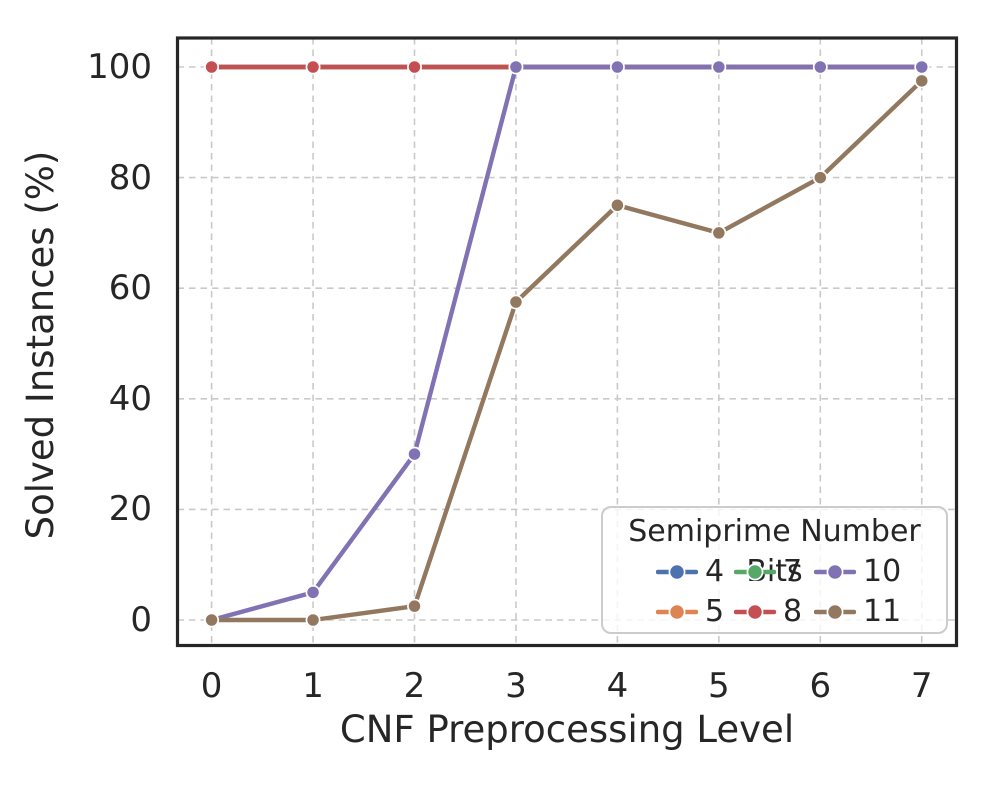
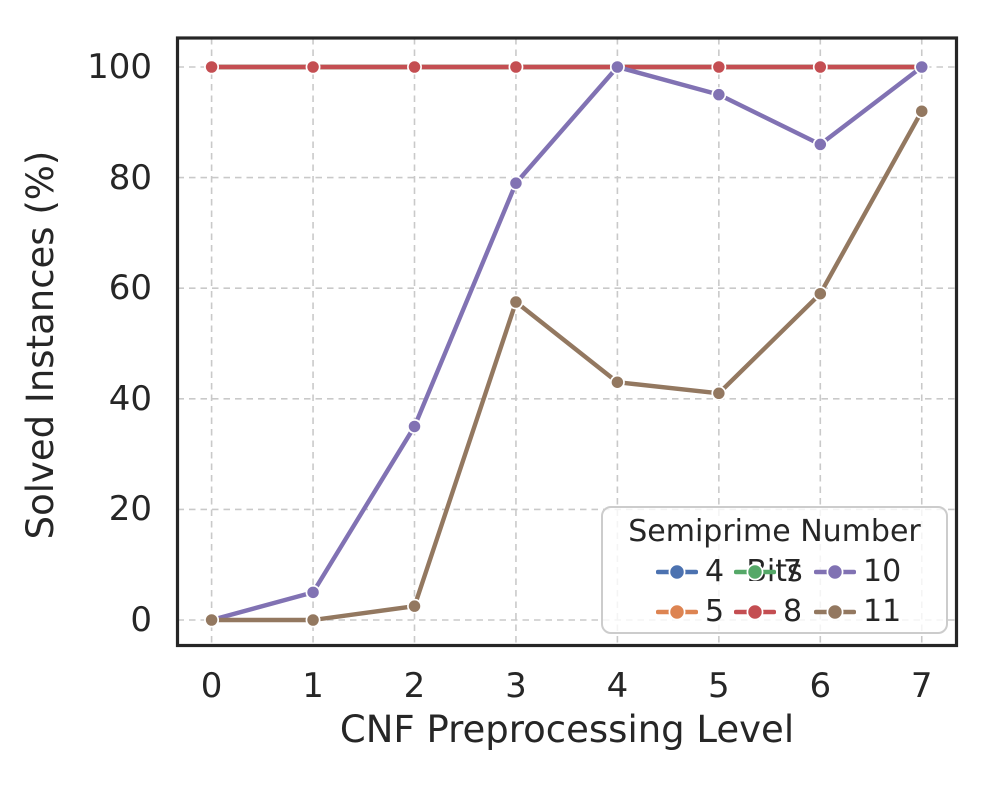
10/2: 30 -> 35
10/3: 100 -> 79
11/4: 75 -> 43
10/5: 100 -> 95
11/5: 70 -> 41
10/6: 100 -> 86
11/6: 80 -> 59
11/7: 98 -> 92
